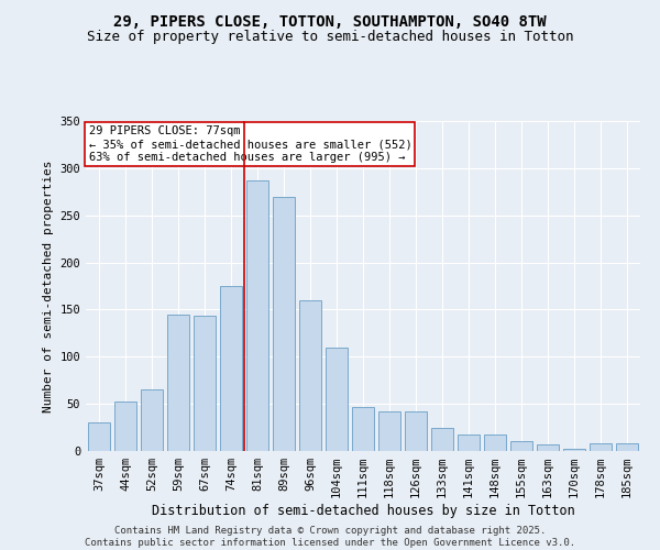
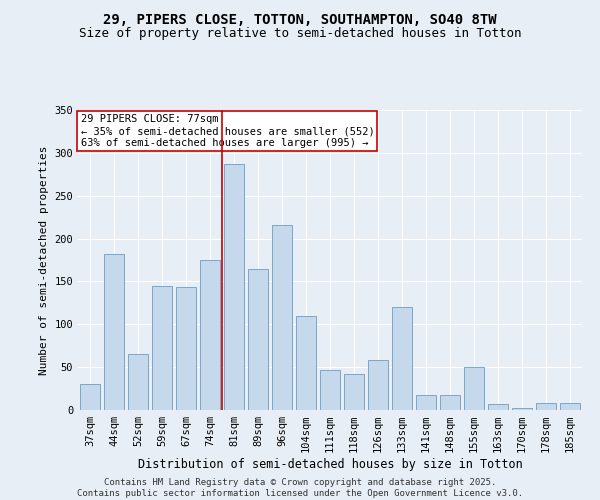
44sqm: 52 -> 182
89sqm: 270 -> 164
96sqm: 160 -> 216
126sqm: 42 -> 58
133sqm: 25 -> 120
155sqm: 10 -> 50
